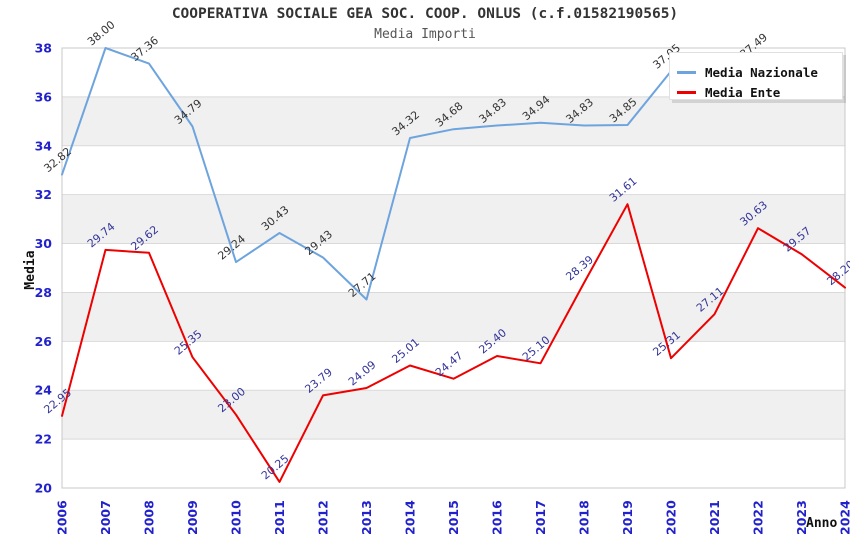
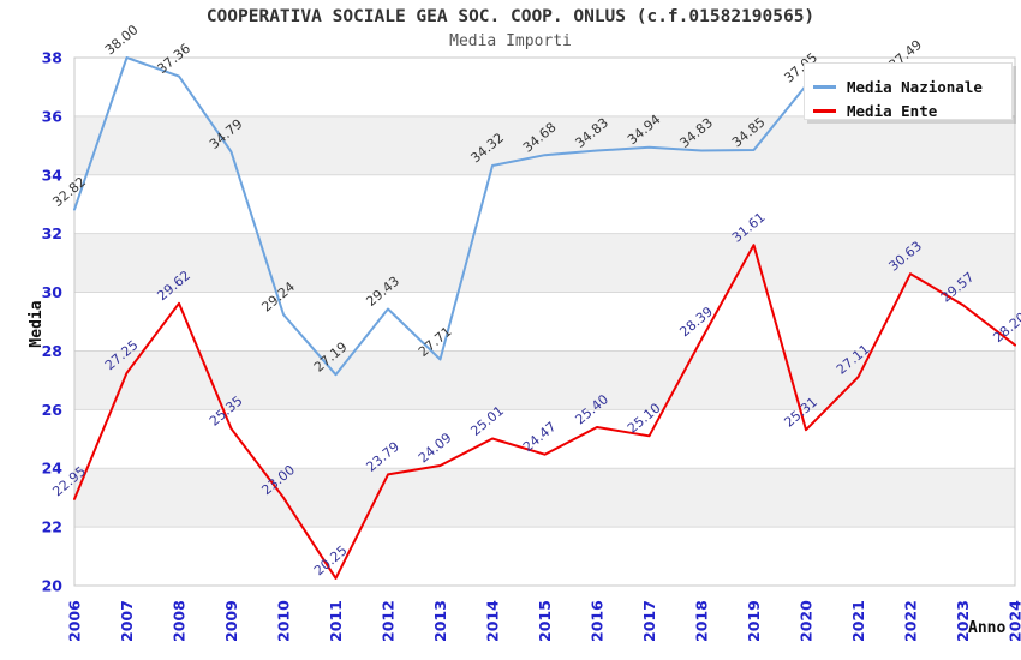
Media Ente/2007: 29.74 -> 27.25
Media Nazionale/2011: 30.43 -> 27.19
